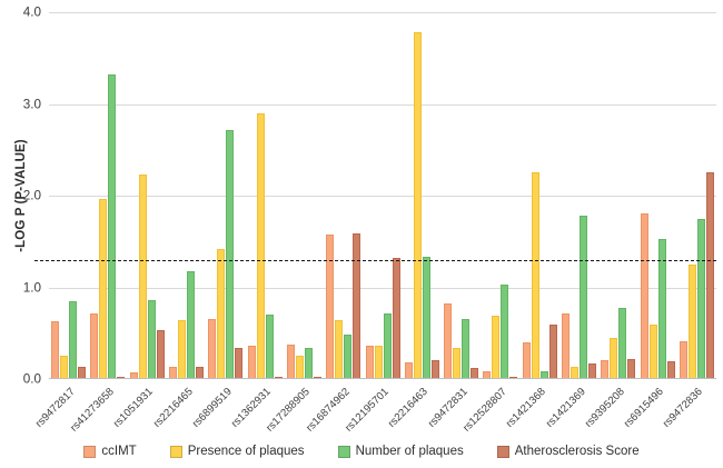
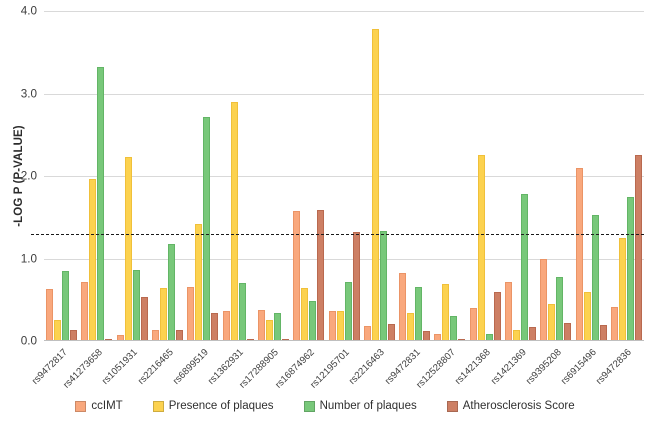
Number of plaques/rs12528807: 1.0 -> 0.3
ccIMT/rs9395208: 0.2 -> 1.0
ccIMT/rs6915496: 1.8 -> 2.1
